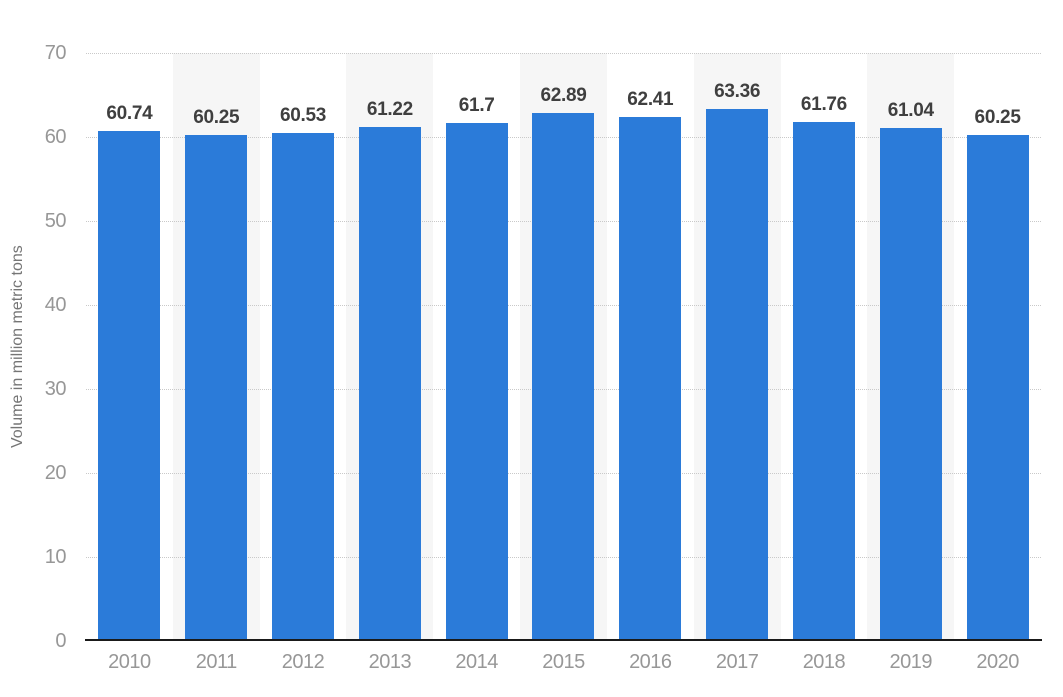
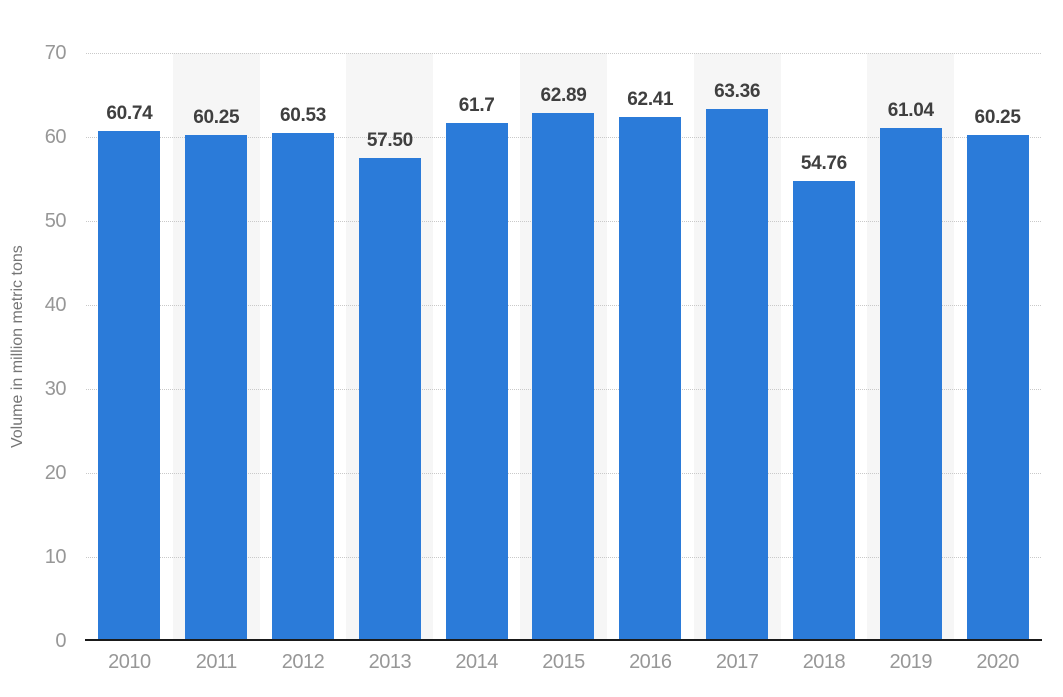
2013: 61.22 -> 57.50
2018: 61.76 -> 54.76
